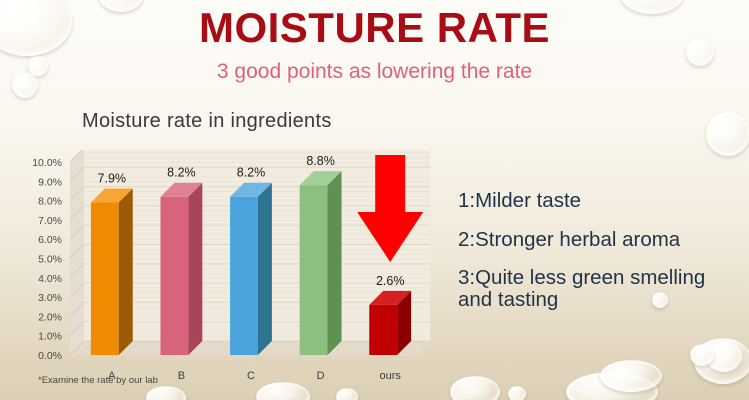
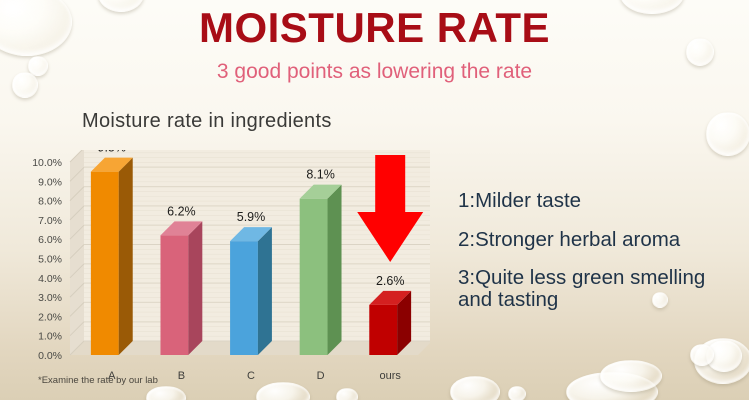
A: 7.9% -> 9.5%
B: 8.2% -> 6.2%
C: 8.2% -> 5.9%
D: 8.8% -> 8.1%
